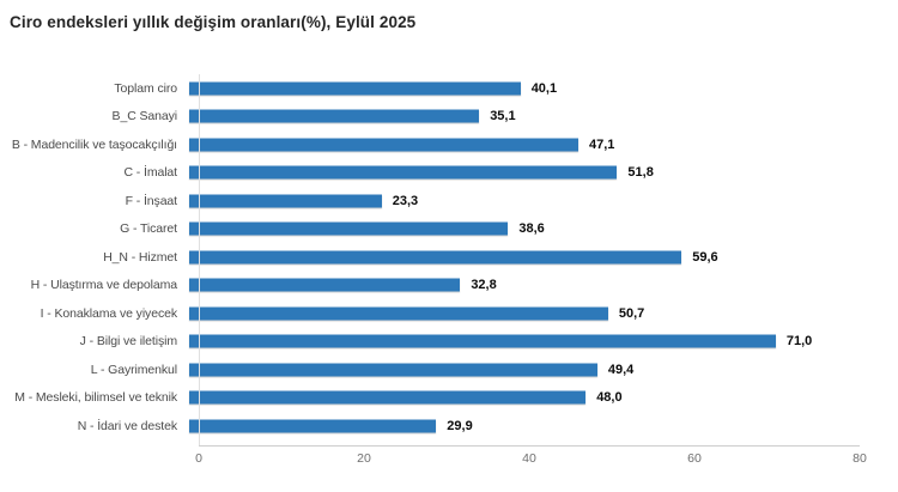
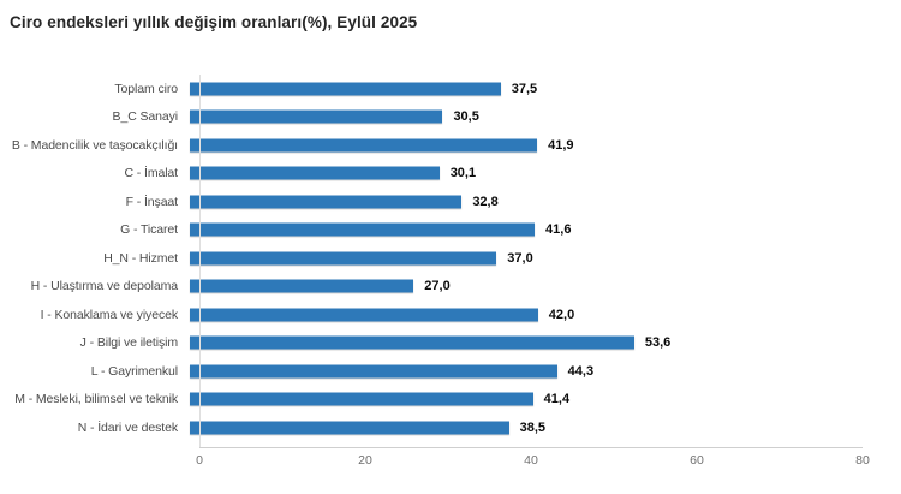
Toplam ciro: 40,1 -> 37,5
B_C Sanayi: 35,1 -> 30,5
B - Madencilik ve taşocakçılığı: 47,1 -> 41,9
C - İmalat: 51,8 -> 30,1
F - İnşaat: 23,3 -> 32,8
G - Ticaret: 38,6 -> 41,6
H_N - Hizmet: 59,6 -> 37,0
H - Ulaştırma ve depolama: 32,8 -> 27,0
I - Konaklama ve yiyecek: 50,7 -> 42,0
J - Bilgi ve iletişim: 71,0 -> 53,6
L - Gayrimenkul: 49,4 -> 44,3
M - Mesleki, bilimsel ve teknik: 48,0 -> 41,4
N - İdari ve destek: 29,9 -> 38,5
